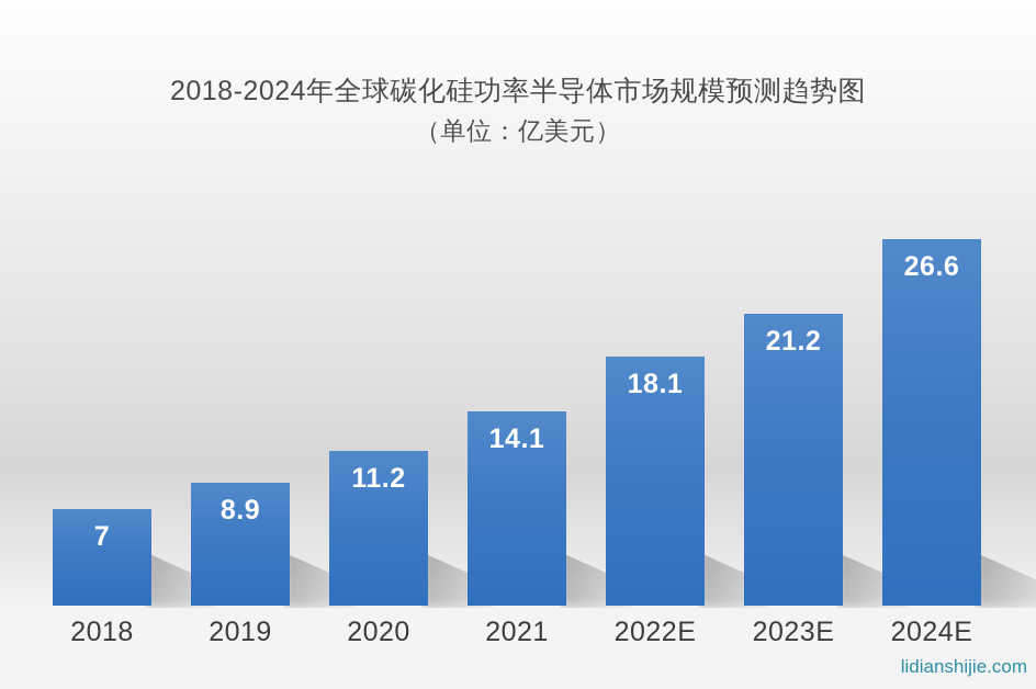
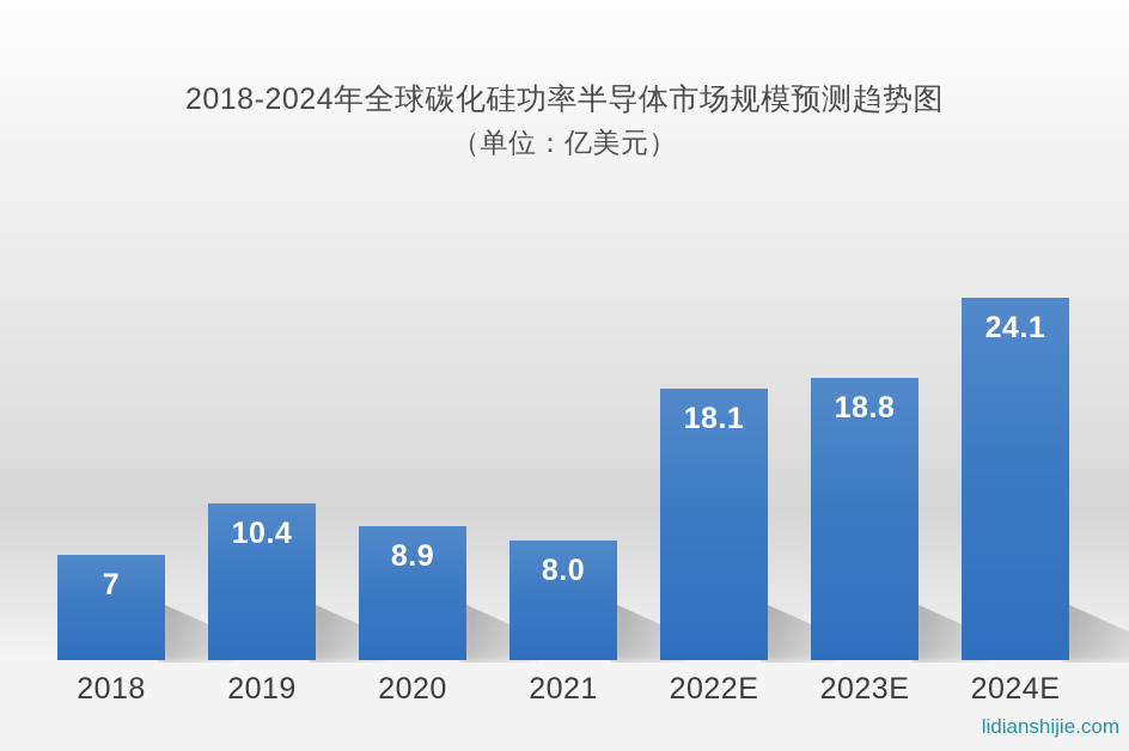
2019: 8.9 -> 10.4
2020: 11.2 -> 8.9
2021: 14.1 -> 8.0
2023E: 21.2 -> 18.8
2024E: 26.6 -> 24.1
